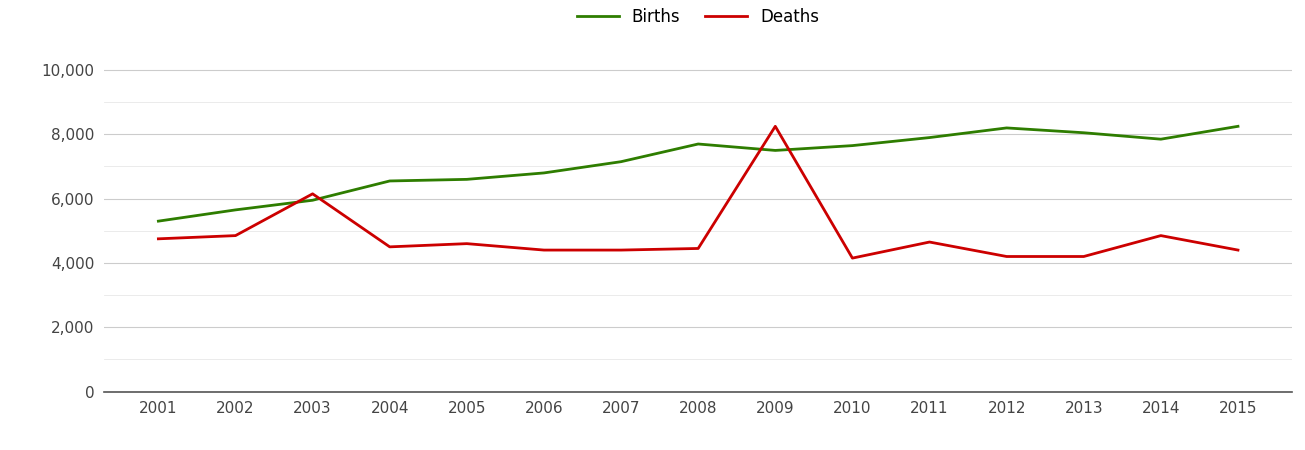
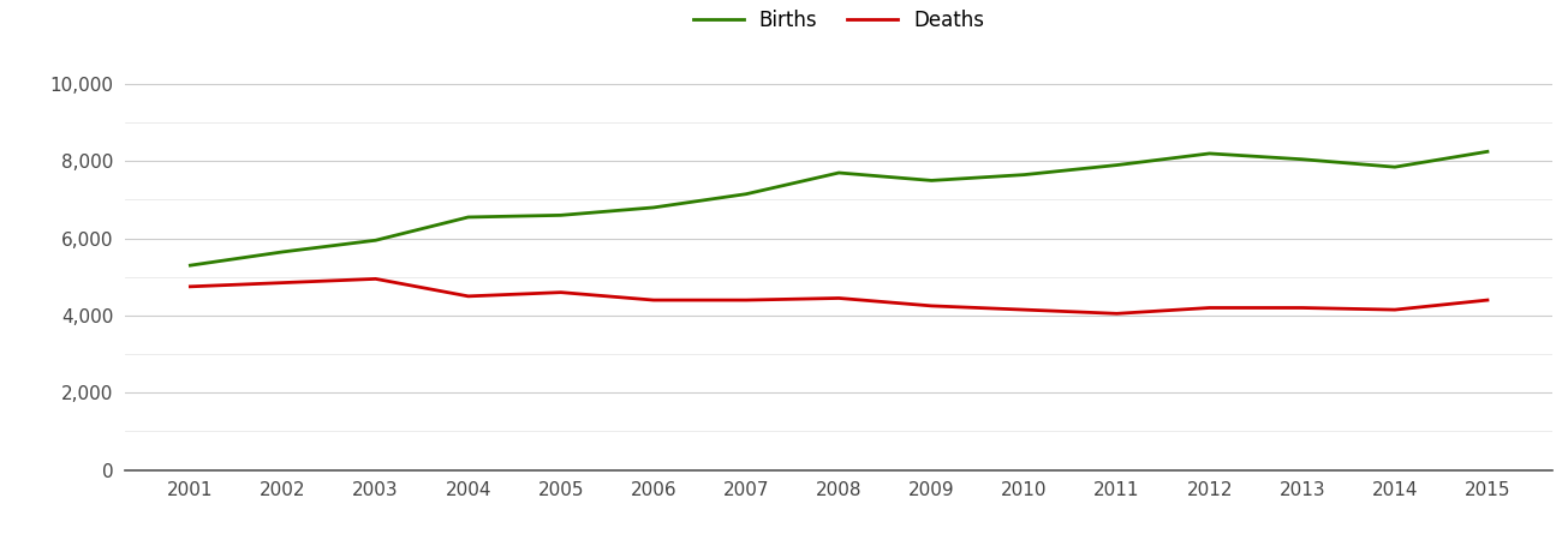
Deaths/2003: 6,150 -> 4,950
Deaths/2009: 8,250 -> 4,250
Deaths/2011: 4,650 -> 4,050
Deaths/2014: 4,850 -> 4,150
